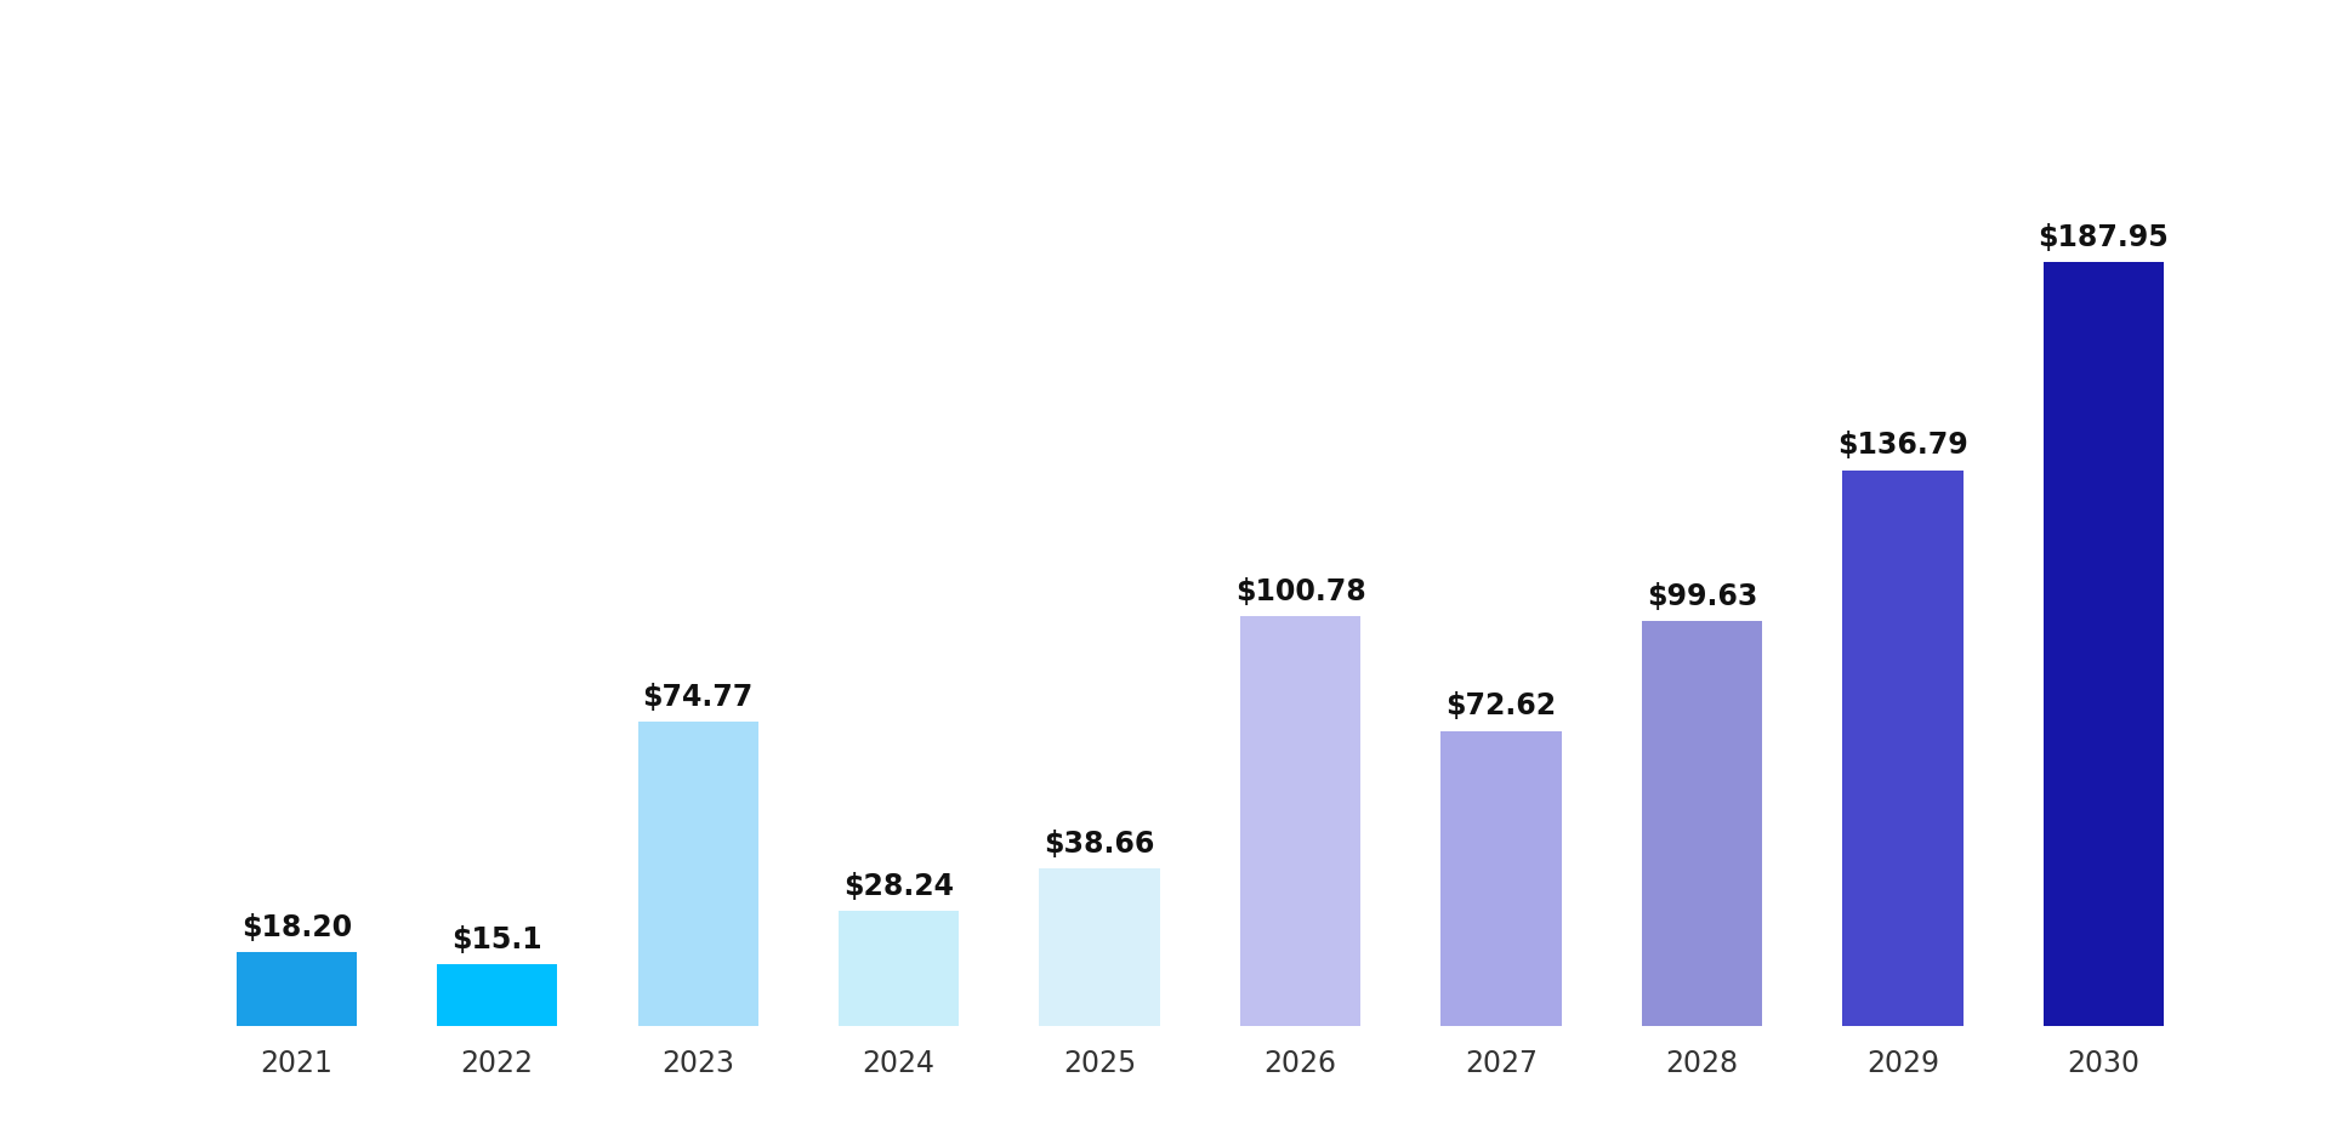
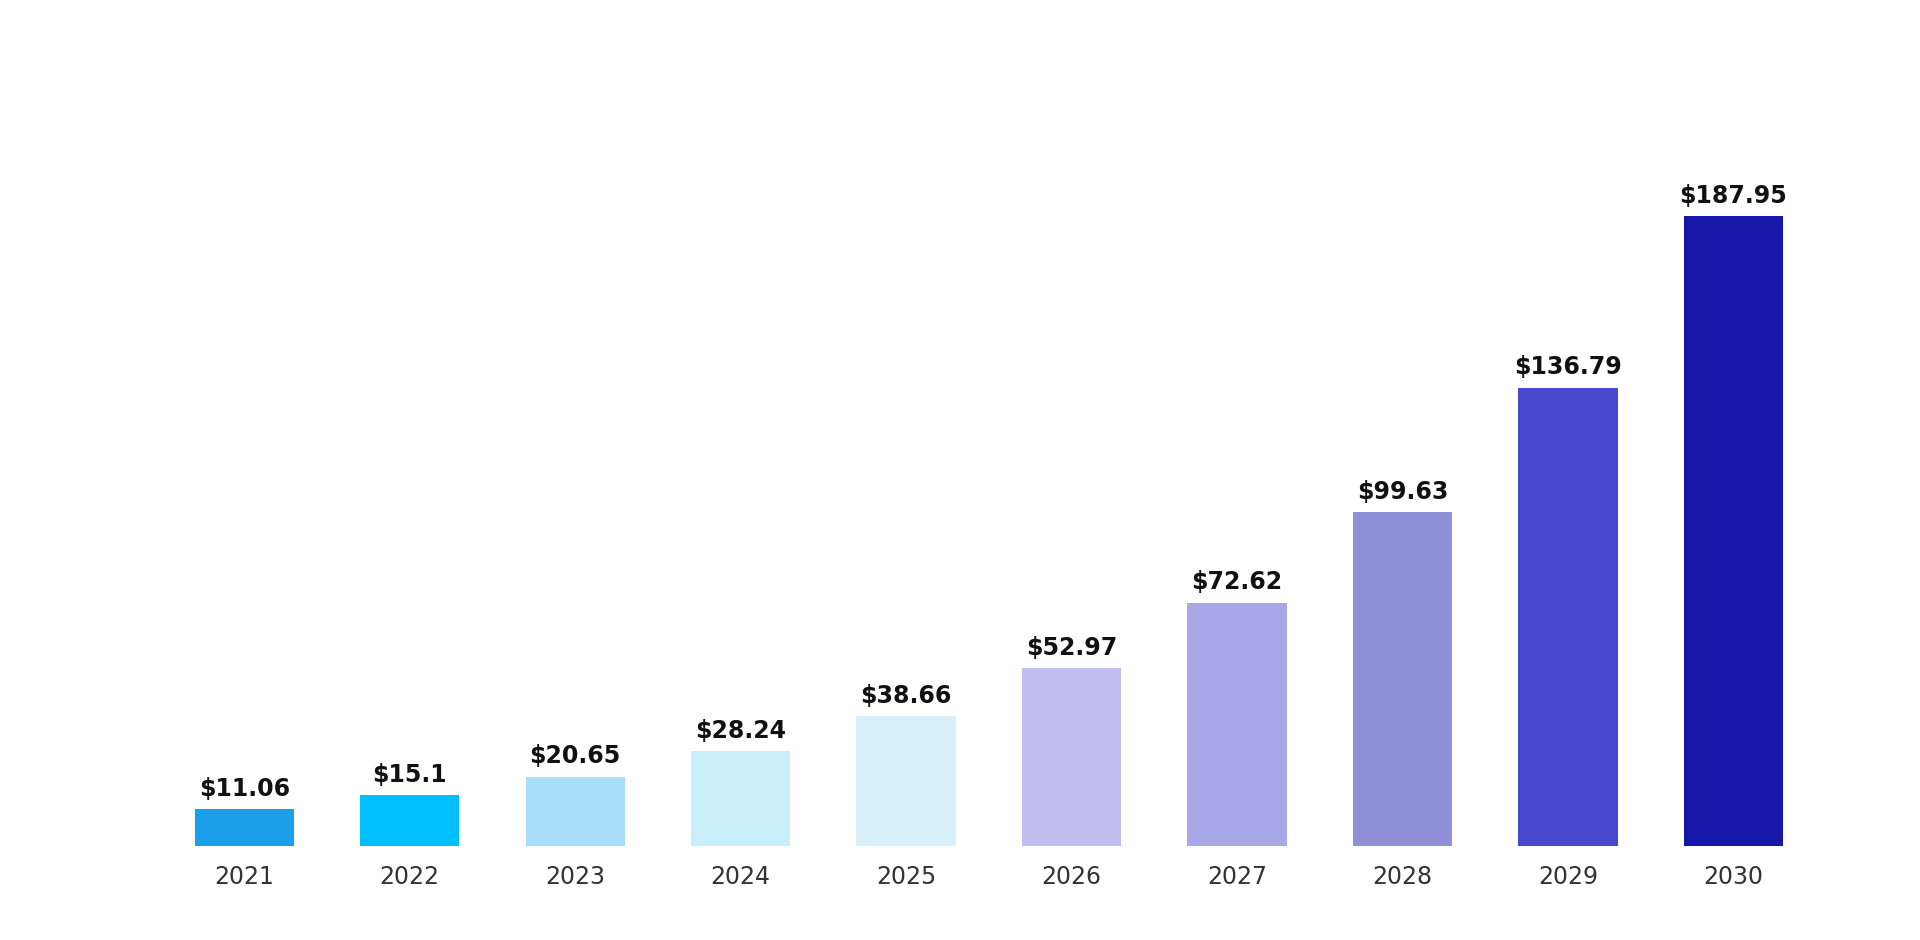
2021: $18.20 -> $11.06
2023: $74.77 -> $20.65
2026: $100.78 -> $52.97
